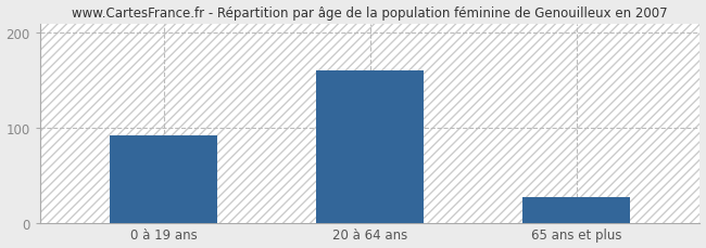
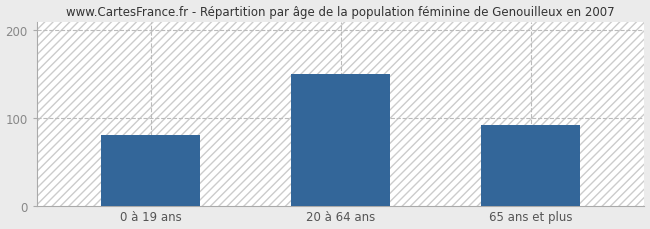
0 à 19 ans: 92 -> 80
20 à 64 ans: 160 -> 150
65 ans et plus: 27 -> 92
